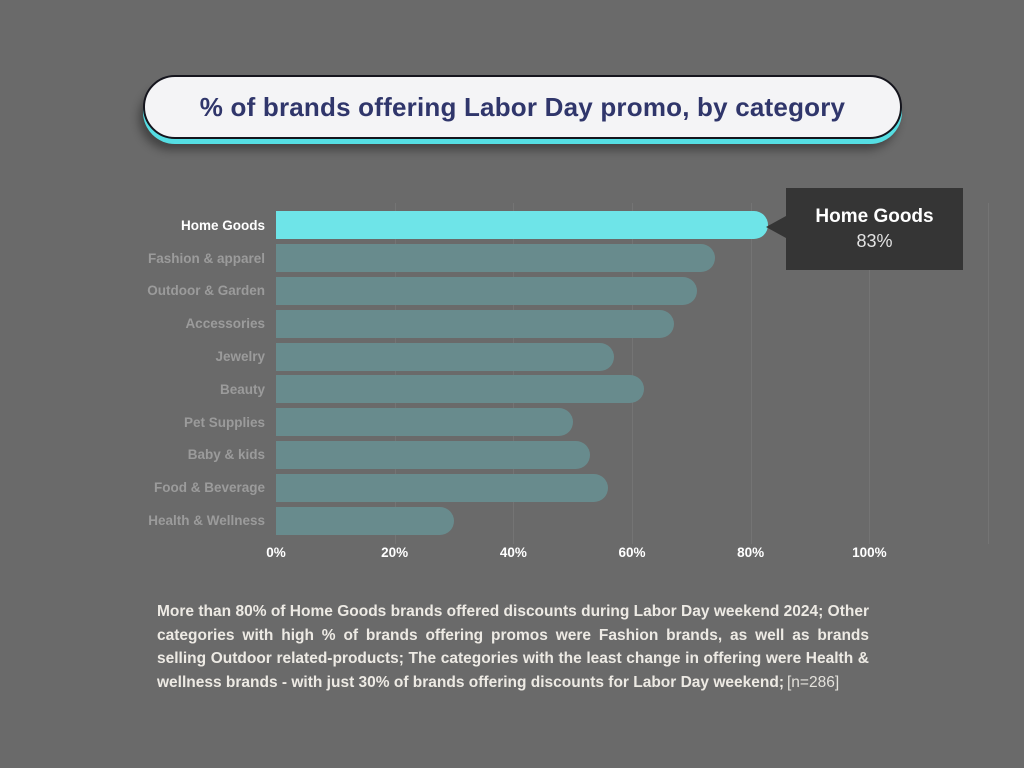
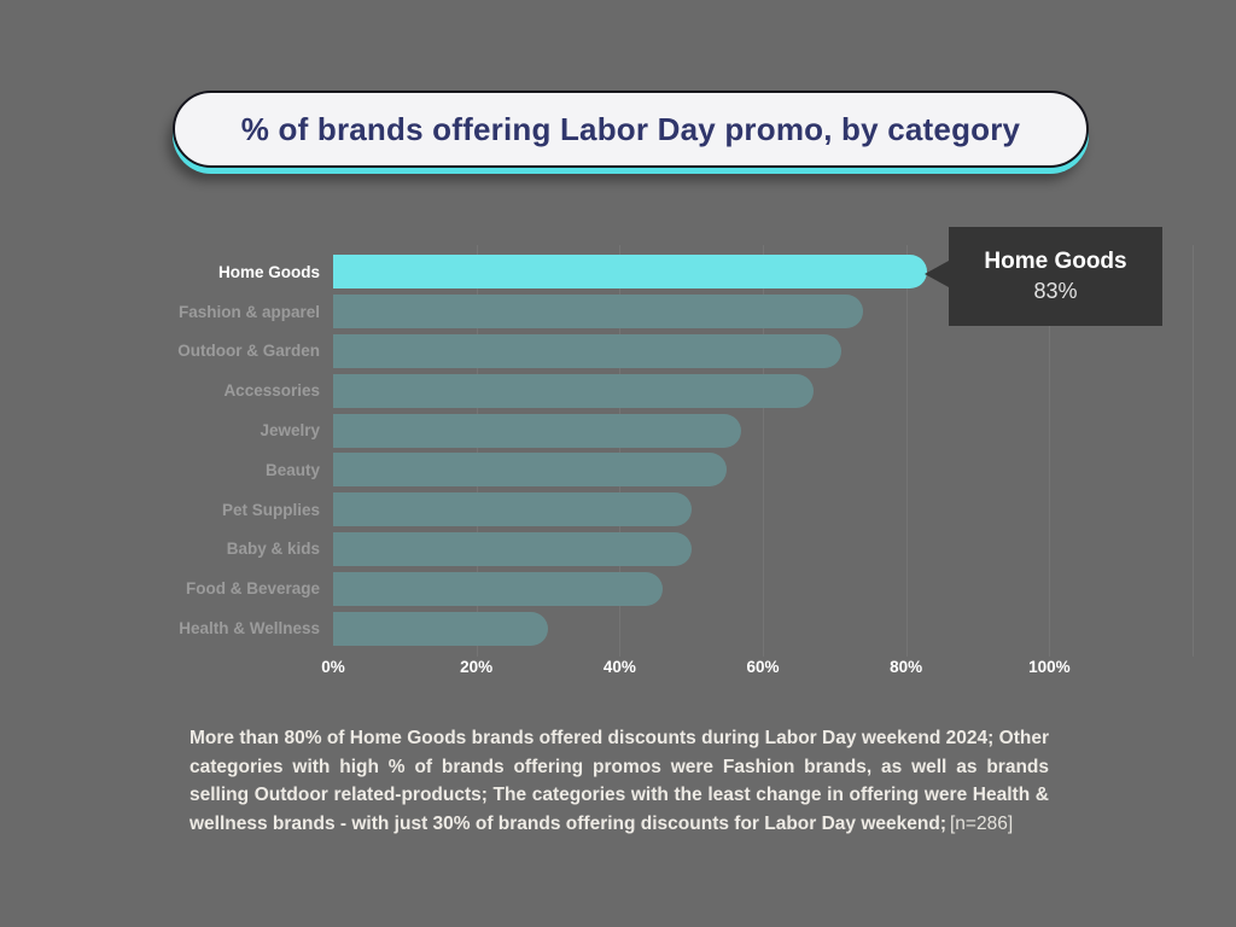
Beauty: 62% -> 55%
Baby & kids: 53% -> 50%
Food & Beverage: 56% -> 46%
